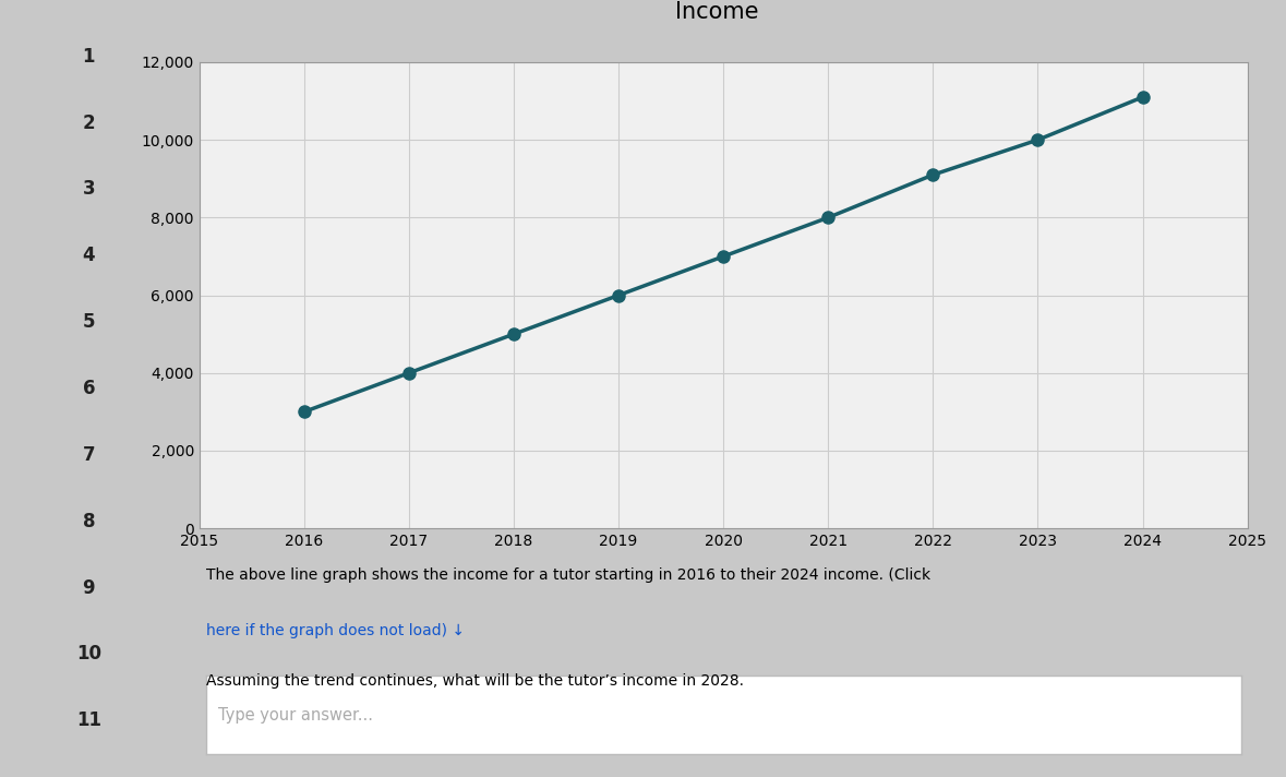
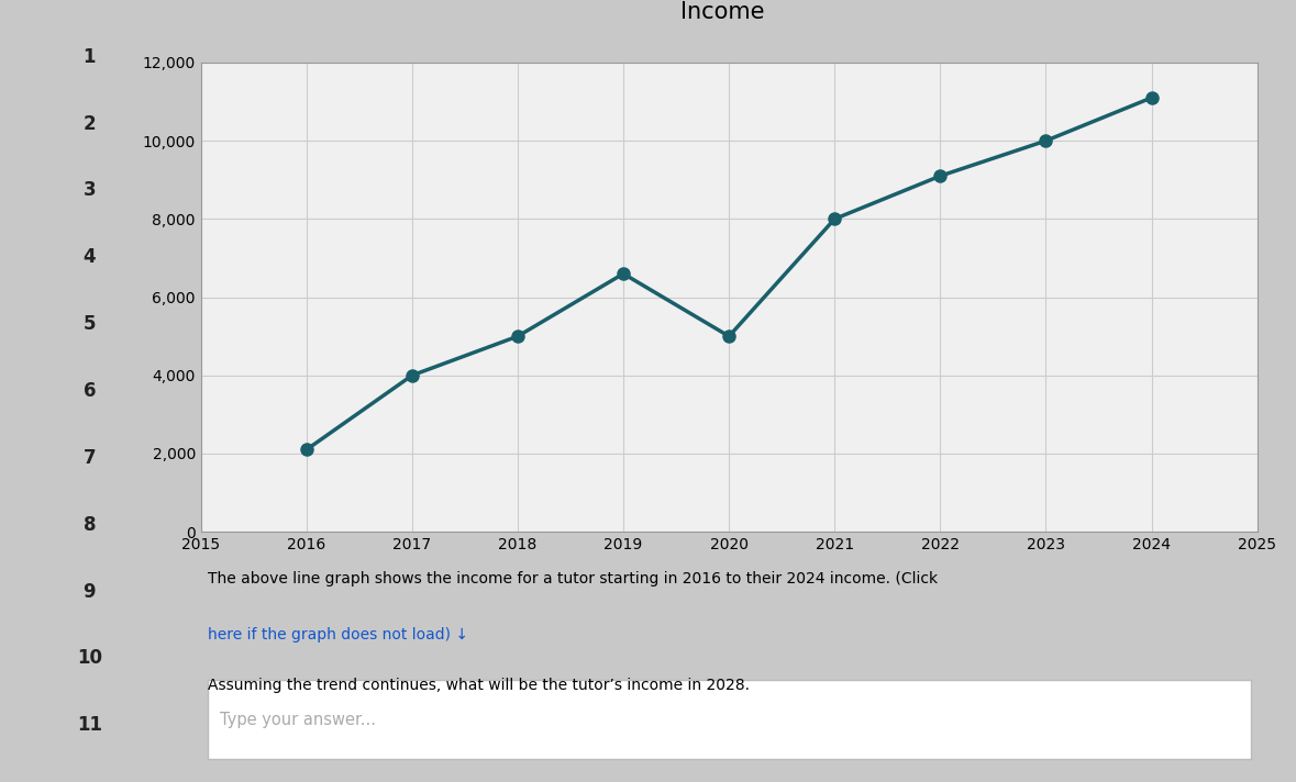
2016: 3,000 -> 2,100
2019: 6,000 -> 6,600
2020: 7,000 -> 5,000
